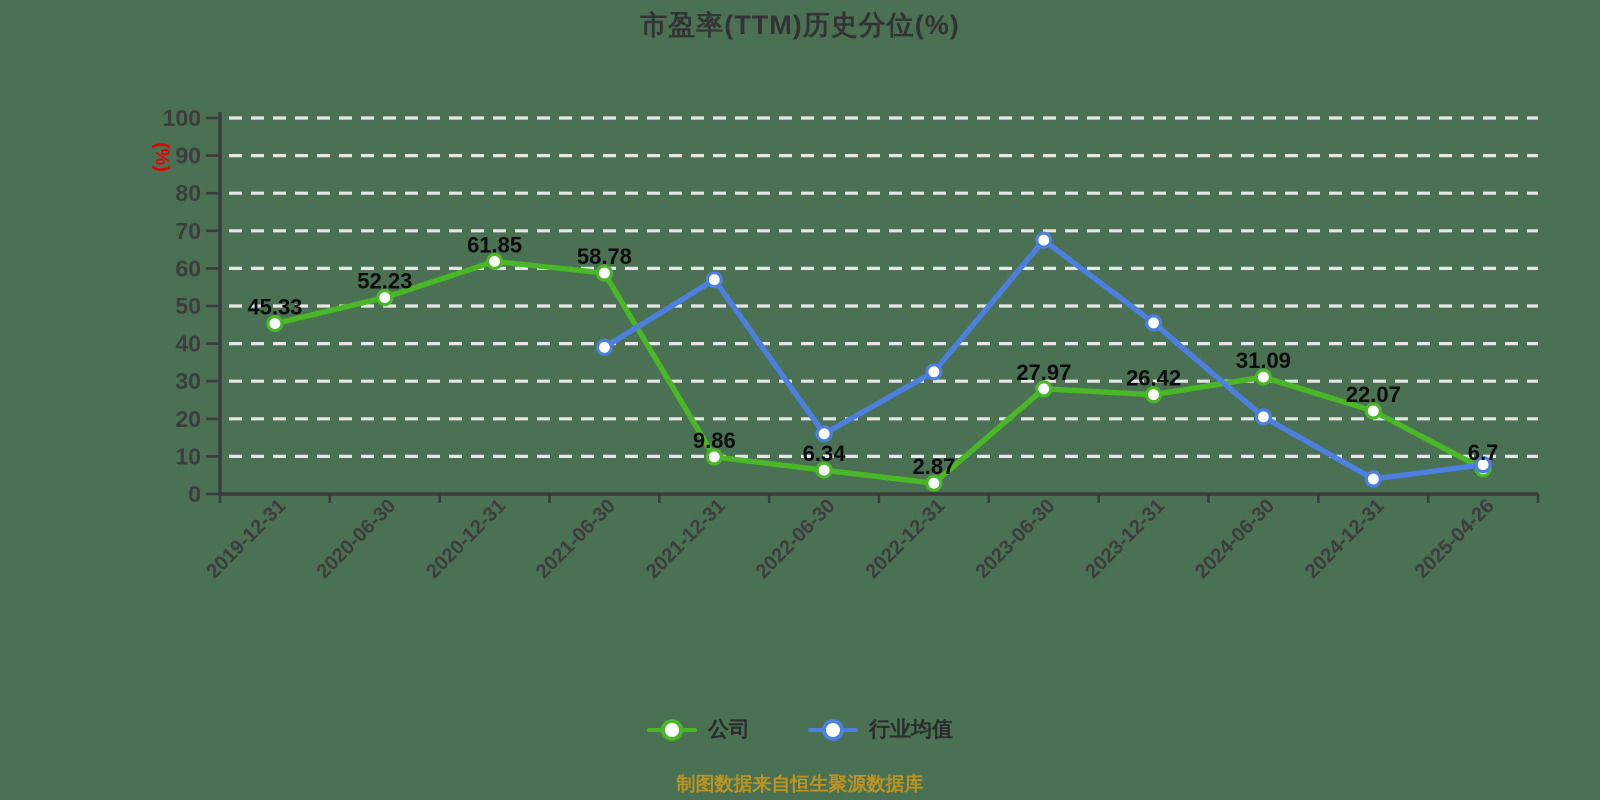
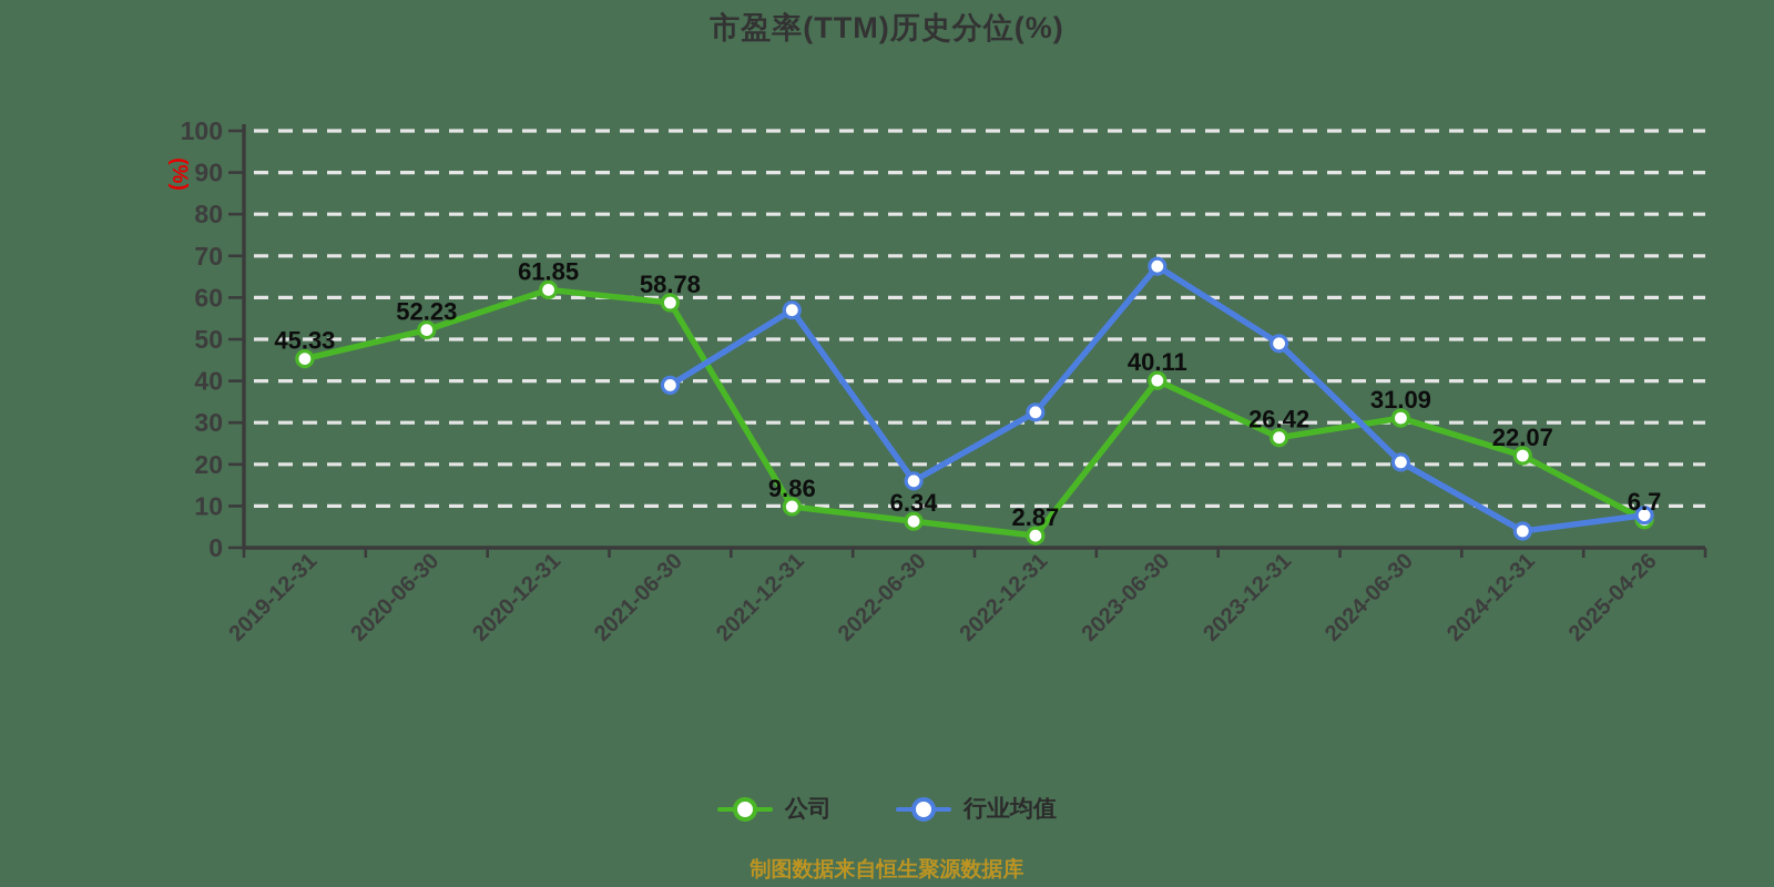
公司/2023-06-30: 27.97 -> 40.11
行业均值/2023-12-31: 46 -> 49
